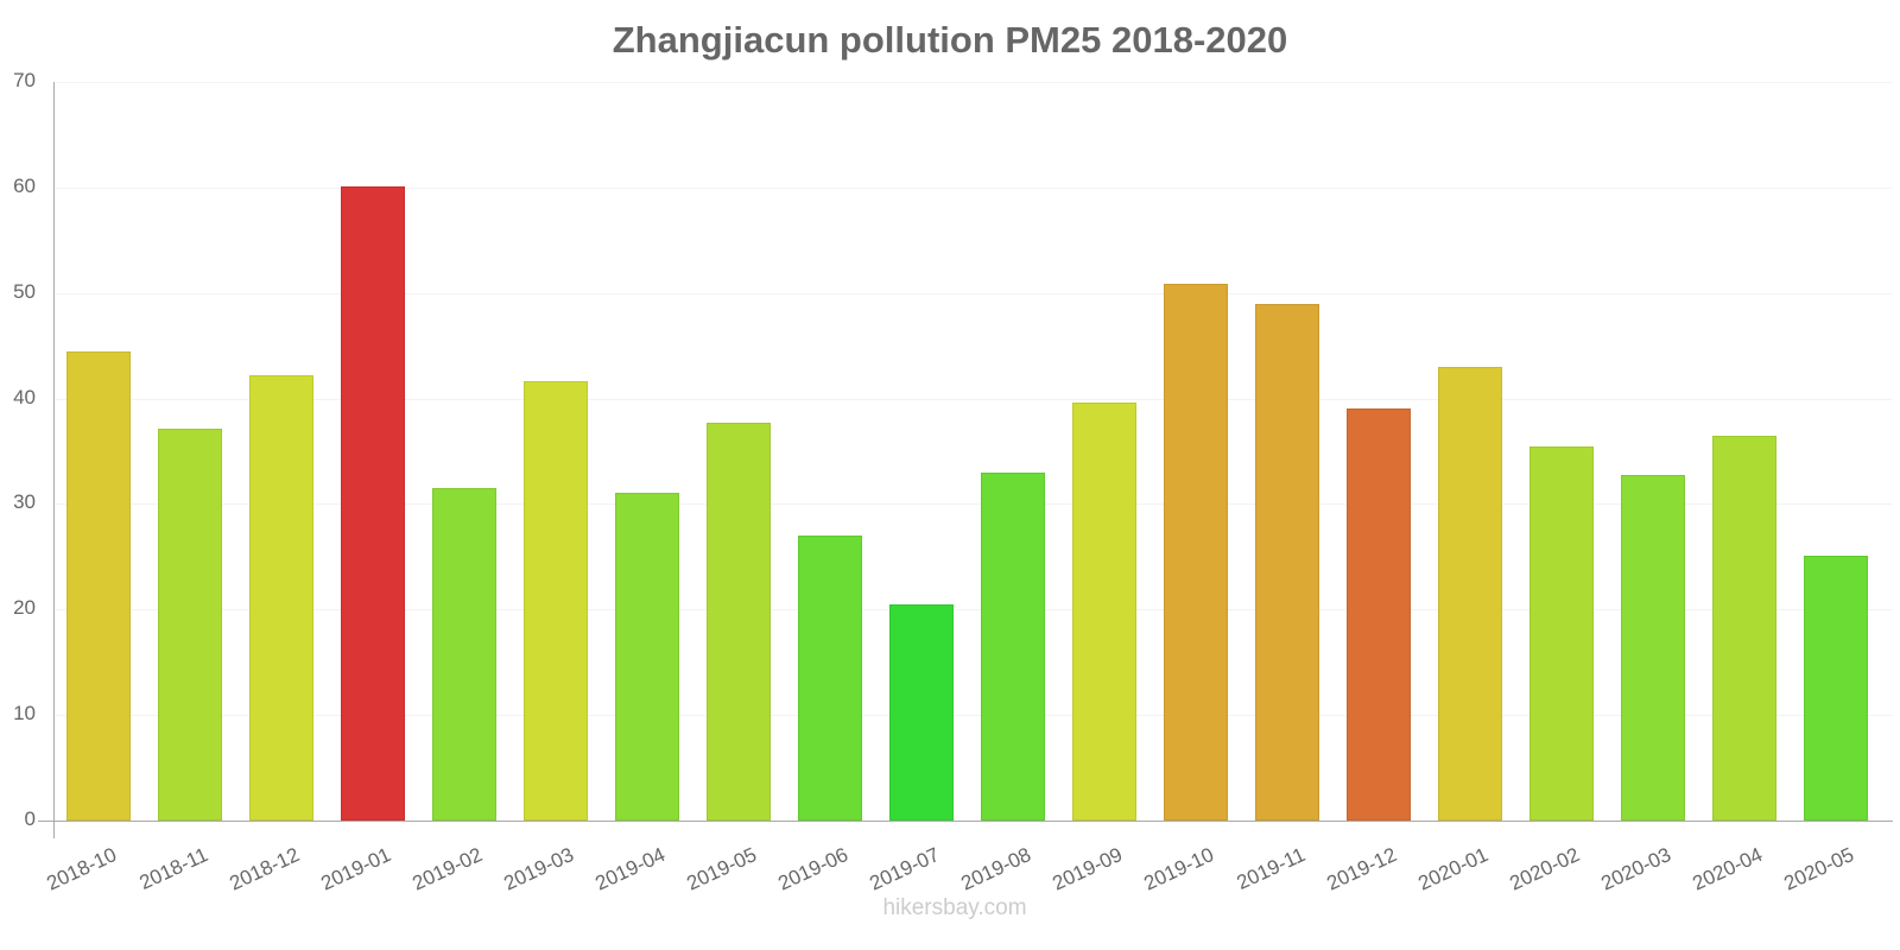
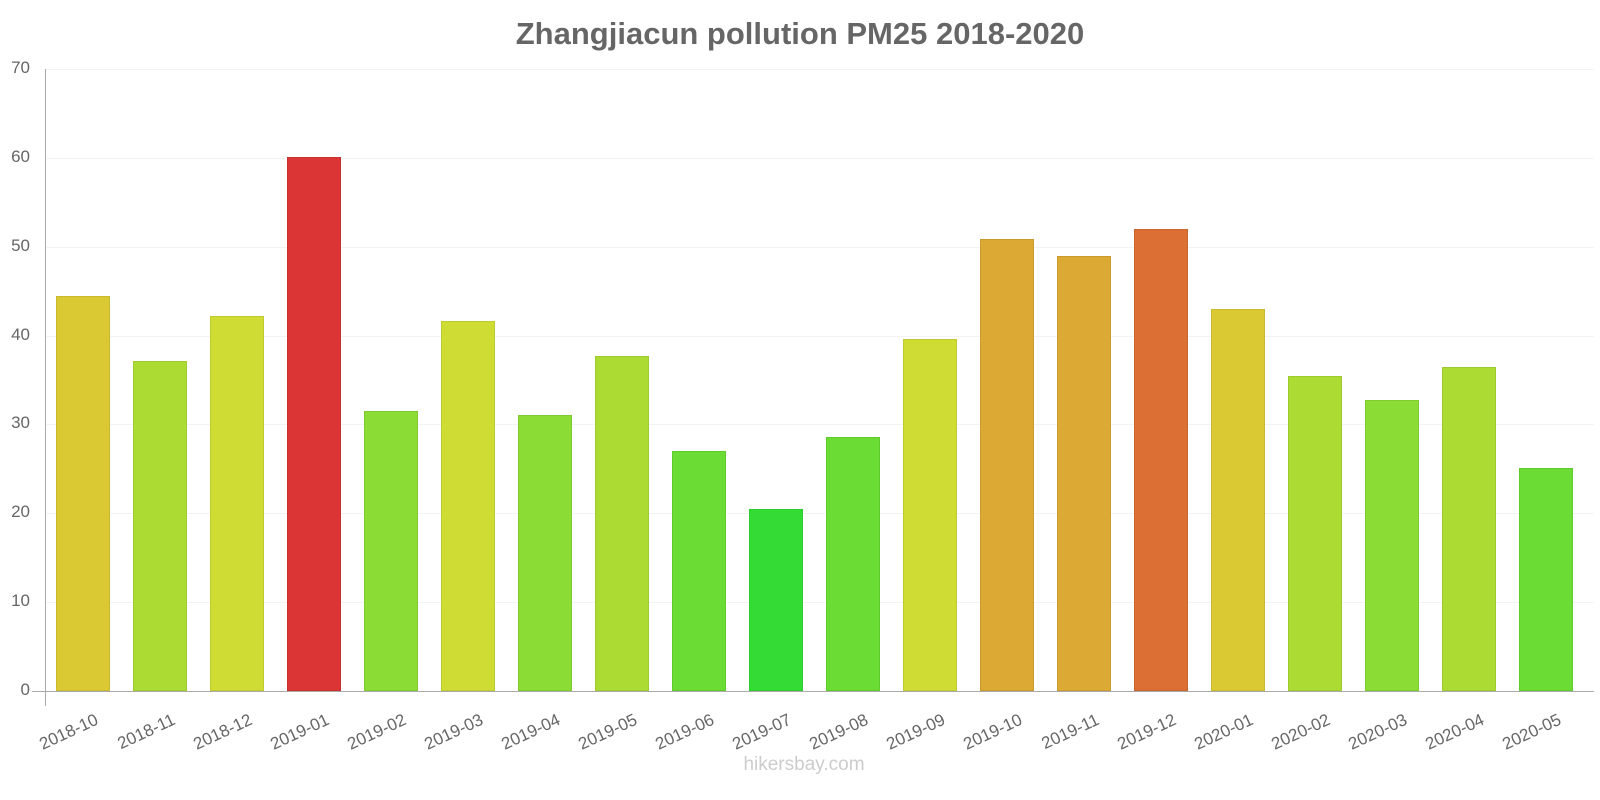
2019-08: 33 -> 29
2019-12: 39 -> 52
